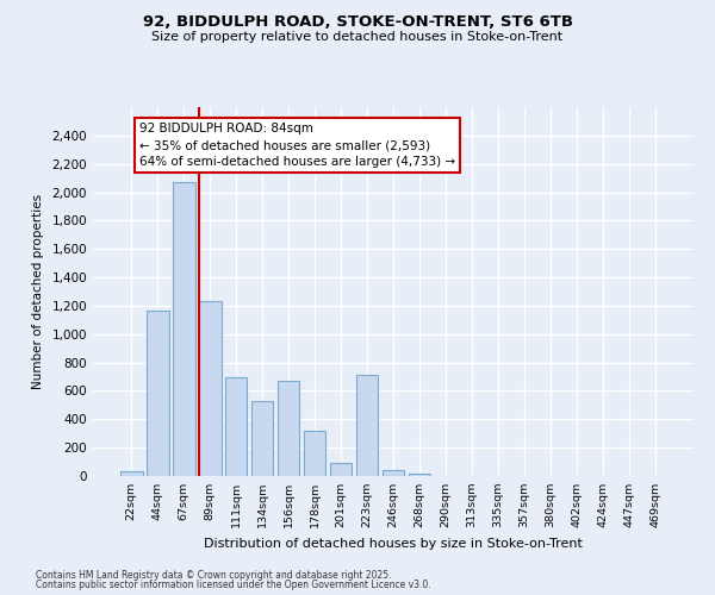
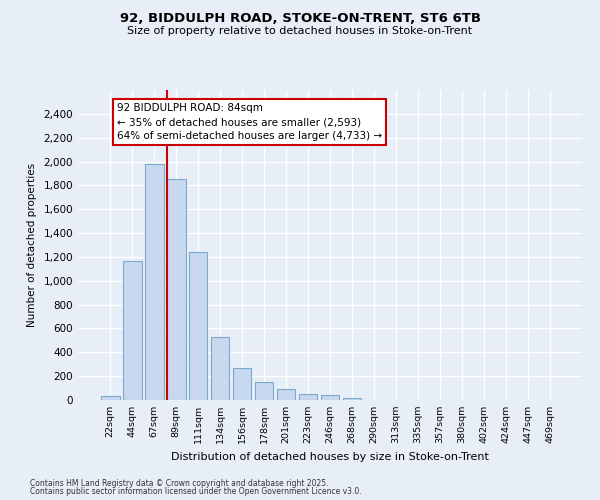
67sqm: 2,070 -> 1,980
89sqm: 1,230 -> 1,860
111sqm: 700 -> 1,240
156sqm: 670 -> 270
178sqm: 320 -> 160
223sqm: 710 -> 50
